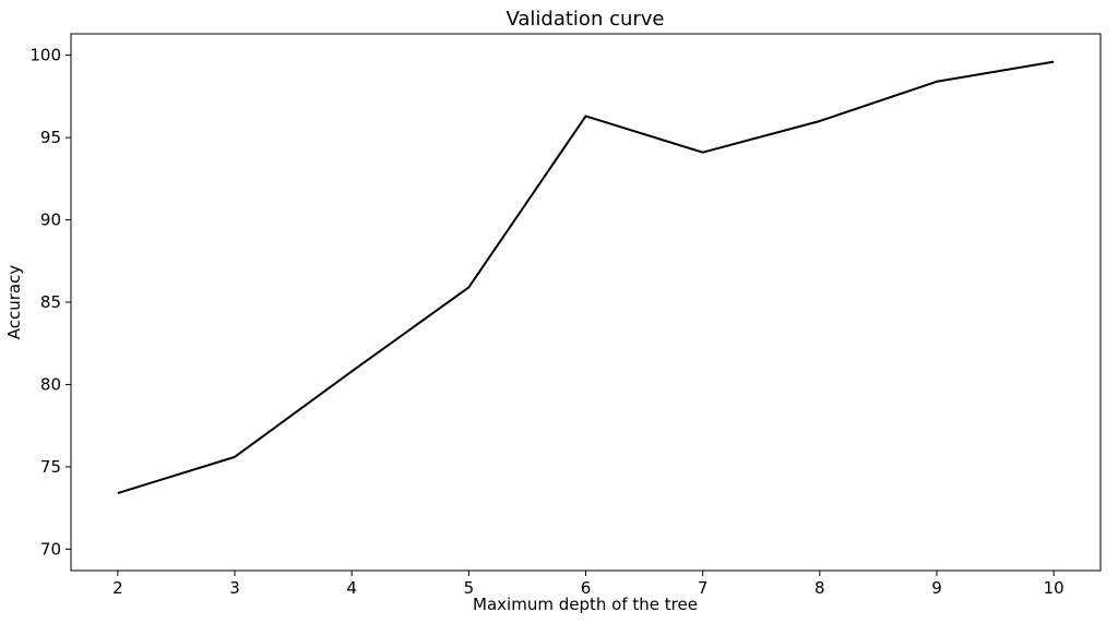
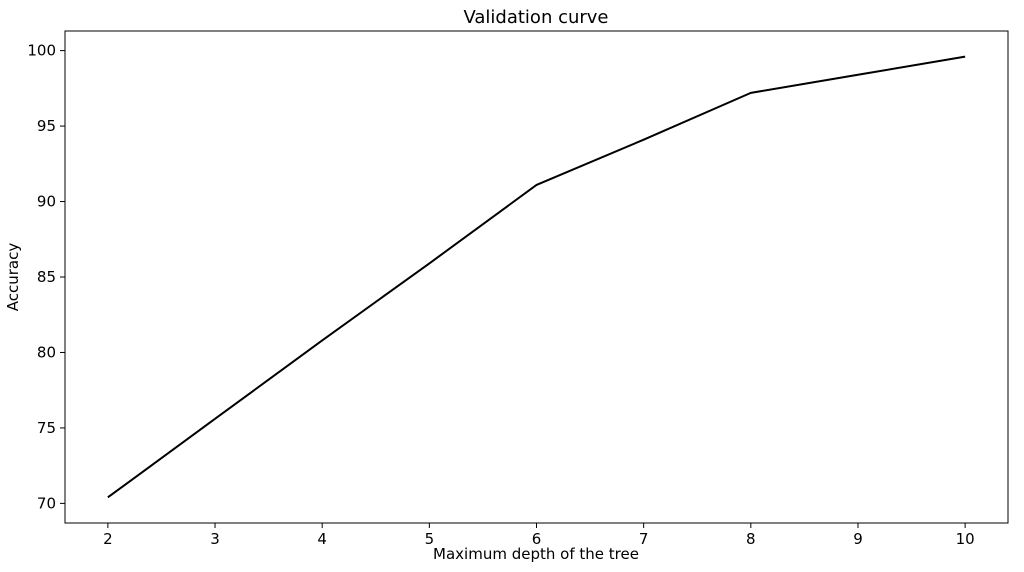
2: 73.4 -> 70.4
6: 96.3 -> 91.1
8: 96.0 -> 97.2
